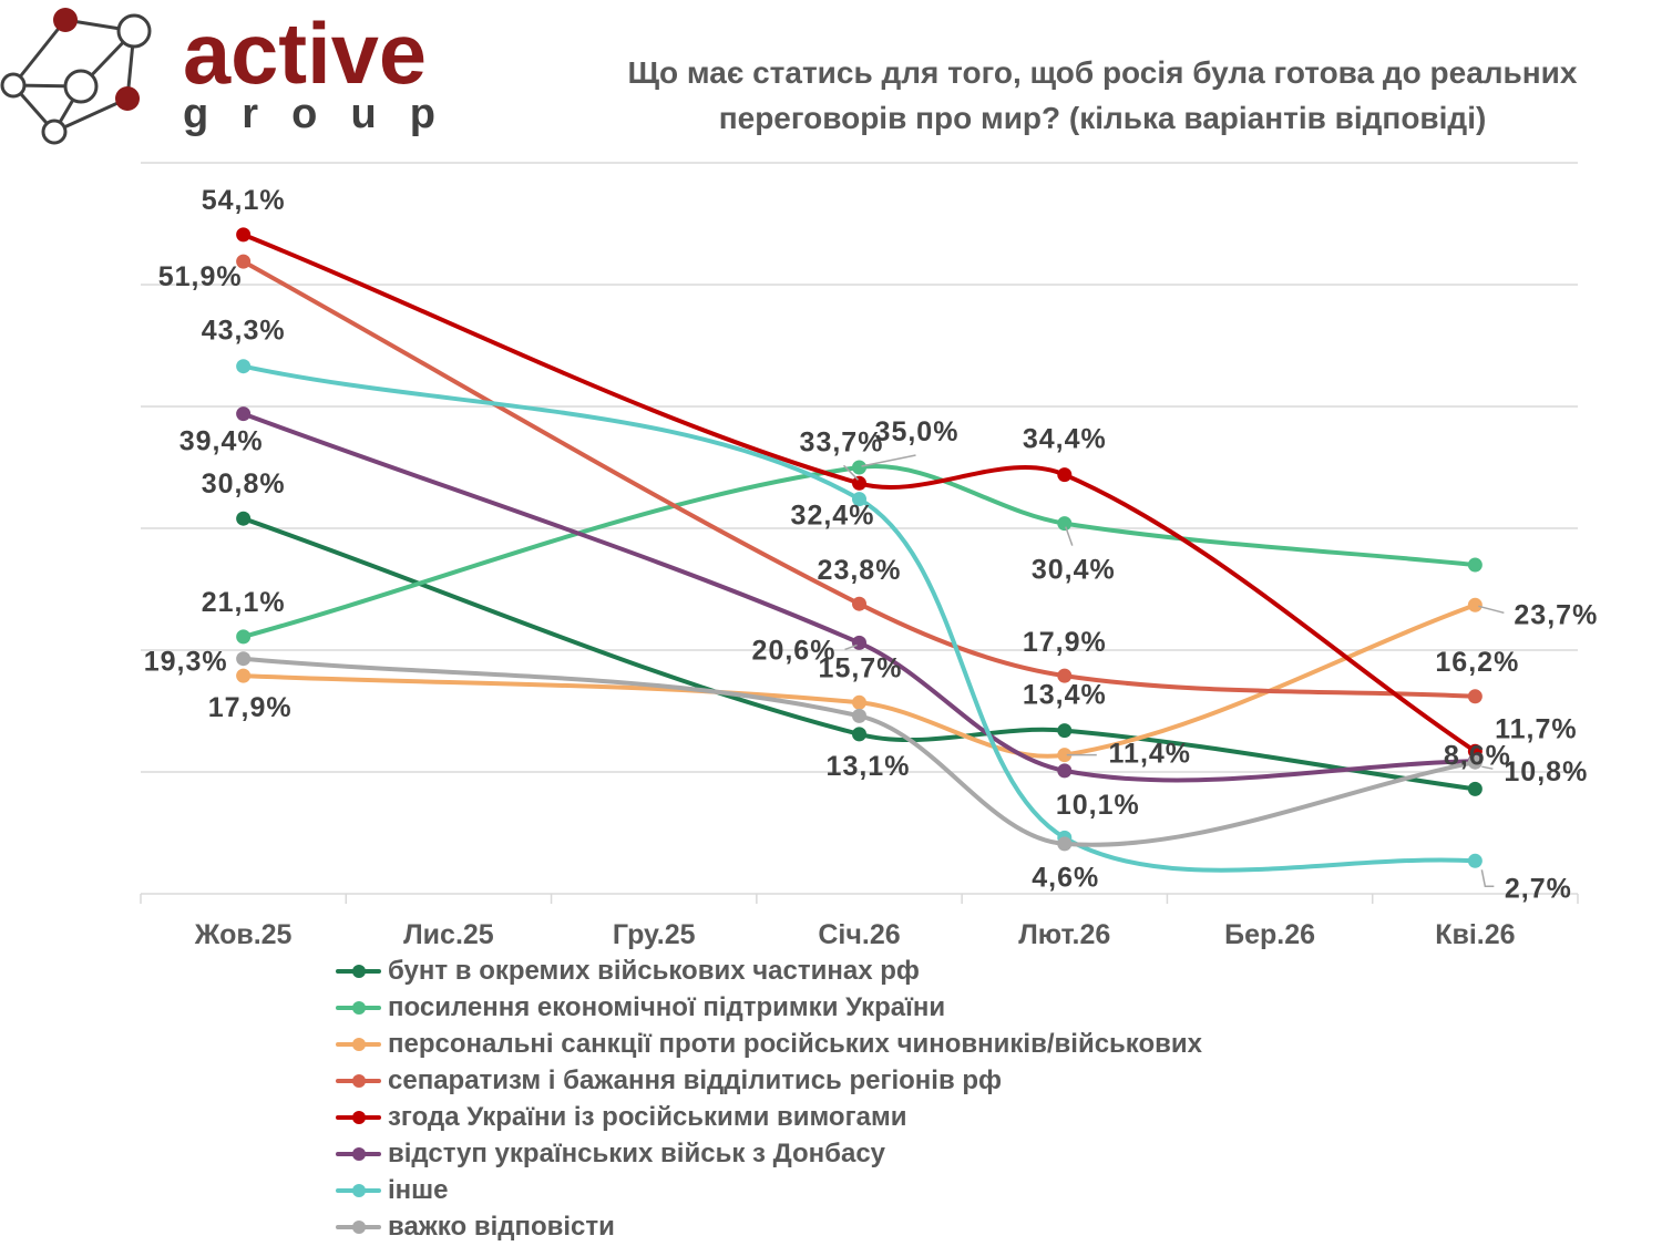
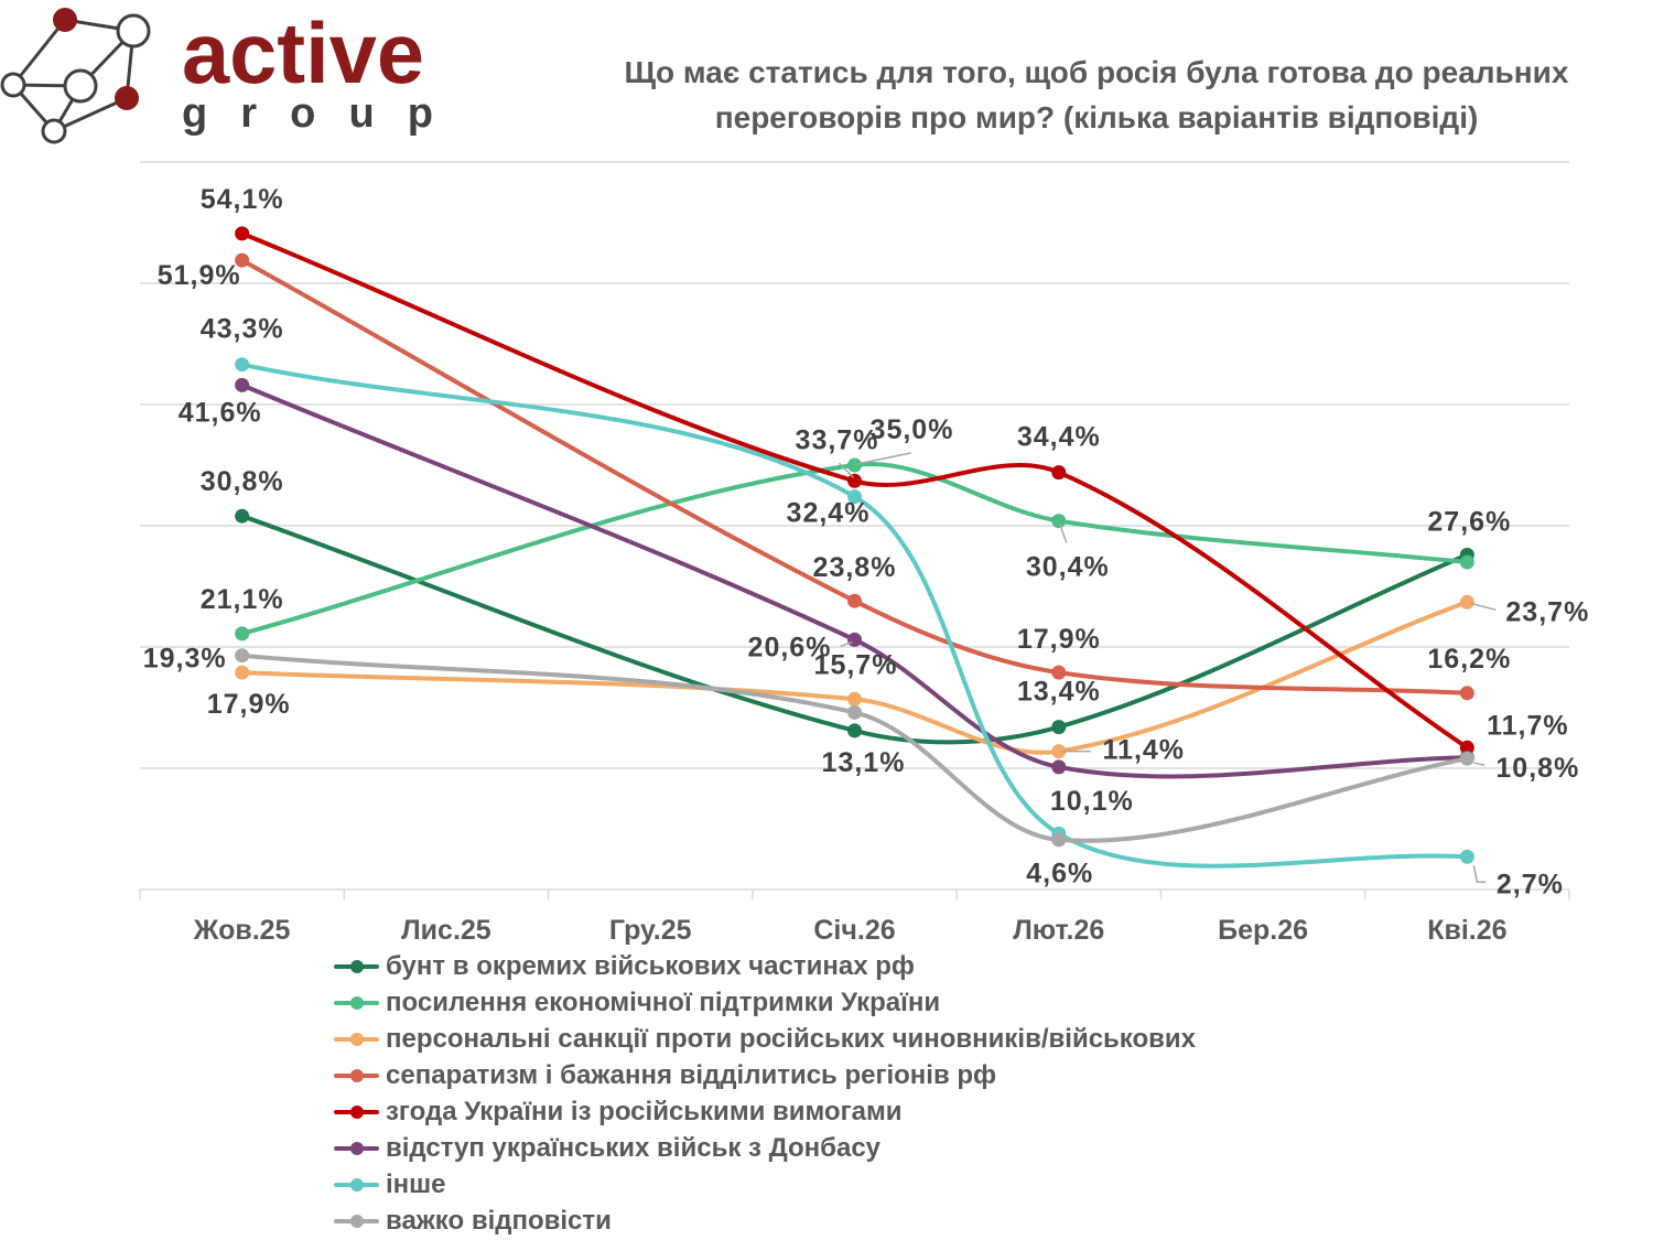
відступ українських військ з Донбасу/Жов.25: 39,4% -> 41,6%
бунт в окремих військових частинах рф/Кві.26: 8,6% -> 27,6%
